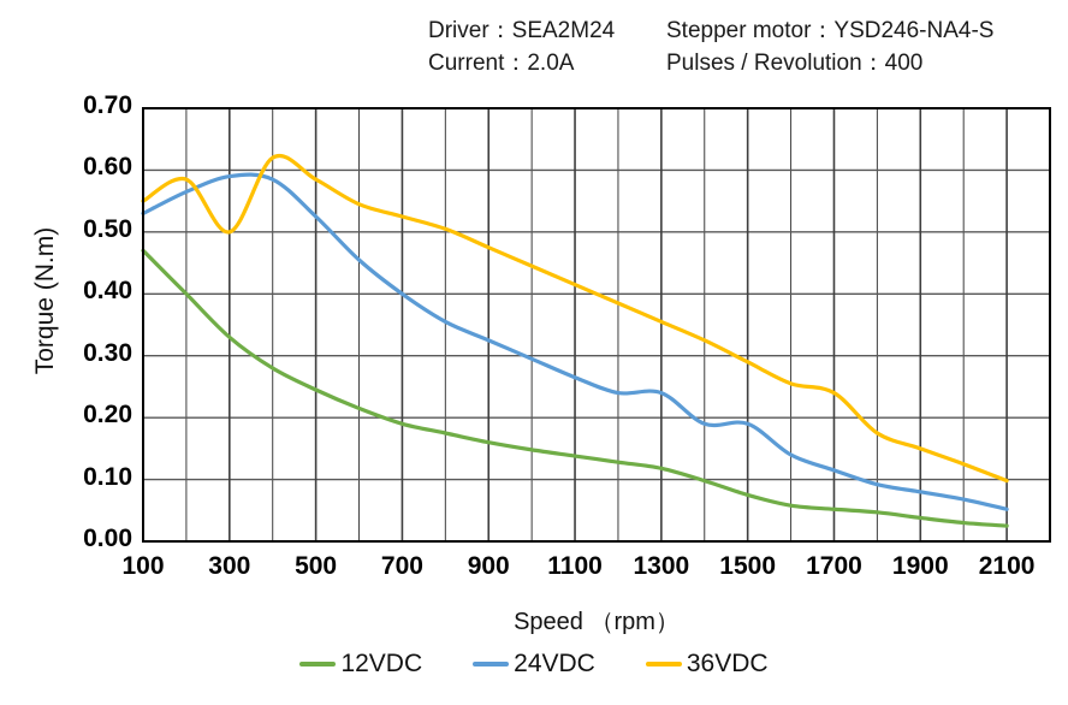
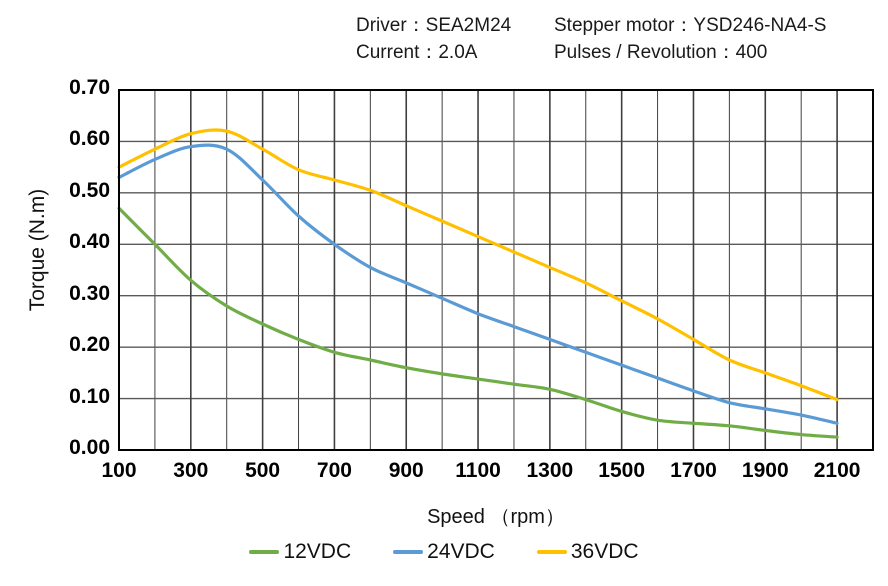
36VDC/300: 0.50 -> 0.61
24VDC/1300: 0.24 -> 0.21
24VDC/1500: 0.19 -> 0.17
36VDC/1700: 0.24 -> 0.21
